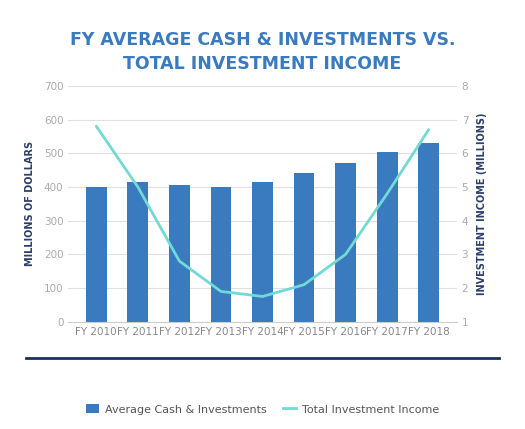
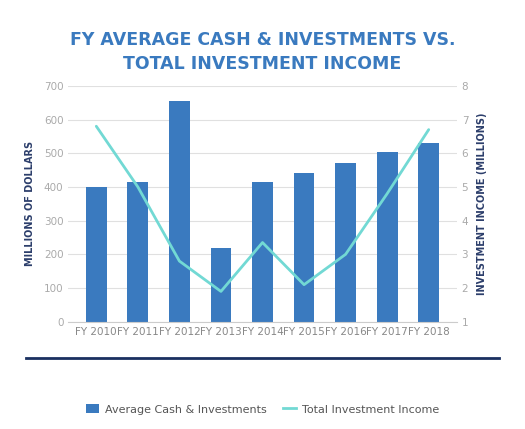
Average Cash & Investments/FY 2012: 405 -> 655
Average Cash & Investments/FY 2013: 400 -> 220
Total Investment Income/FY 2014: 1.75 -> 3.35
